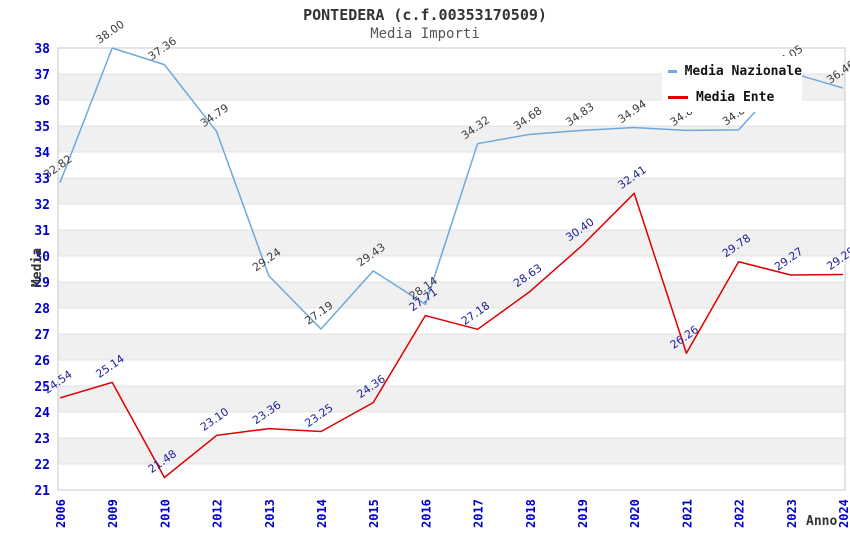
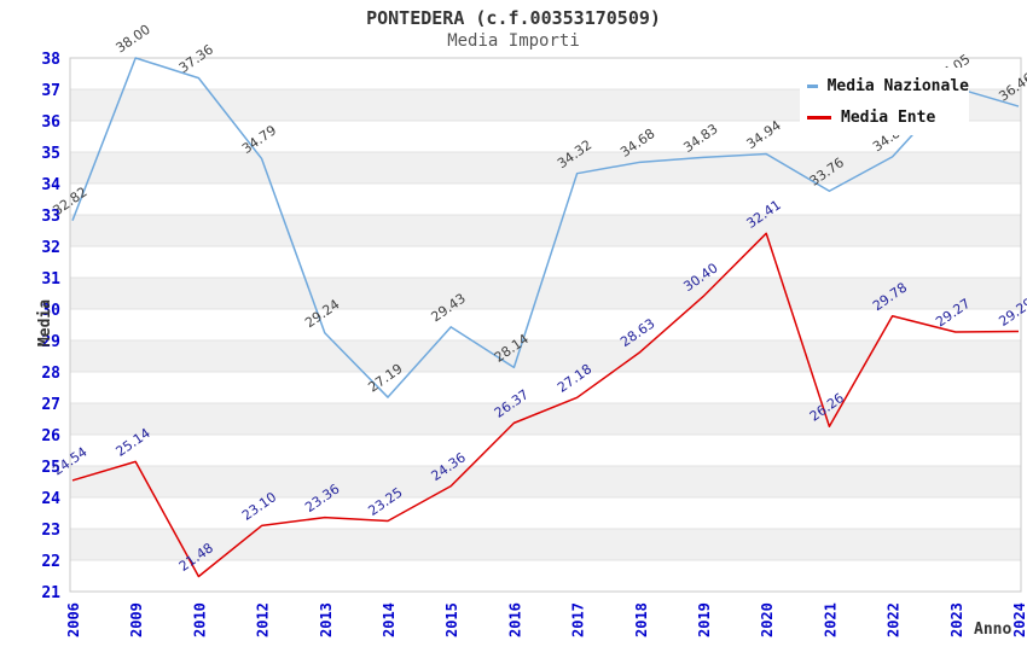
Media Ente/2016: 27.71 -> 26.37
Media Nazionale/2021: 34.83 -> 33.76
